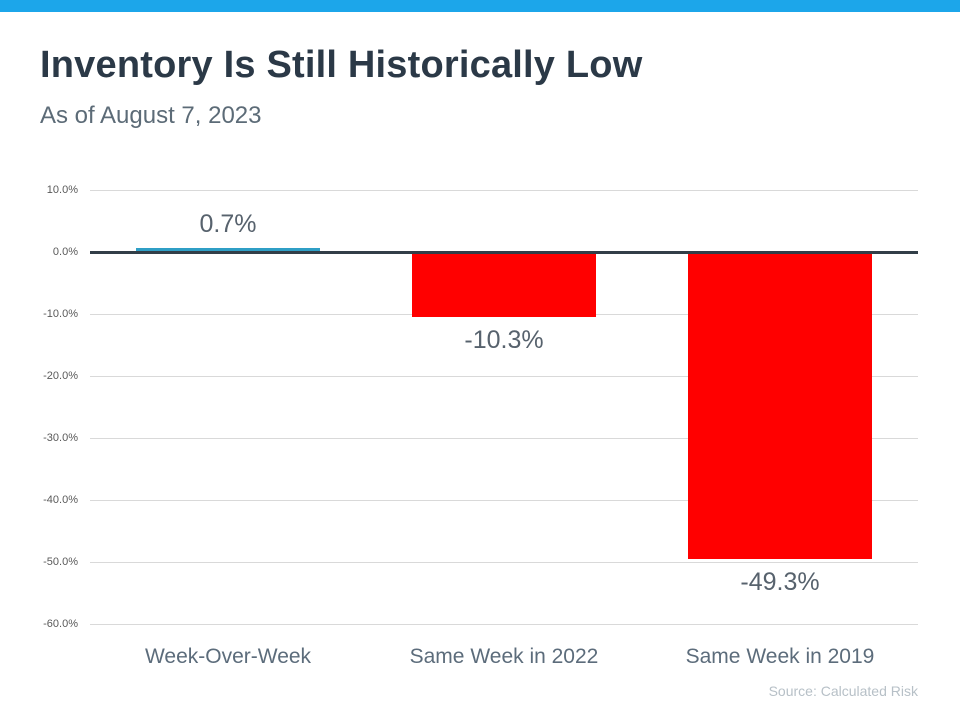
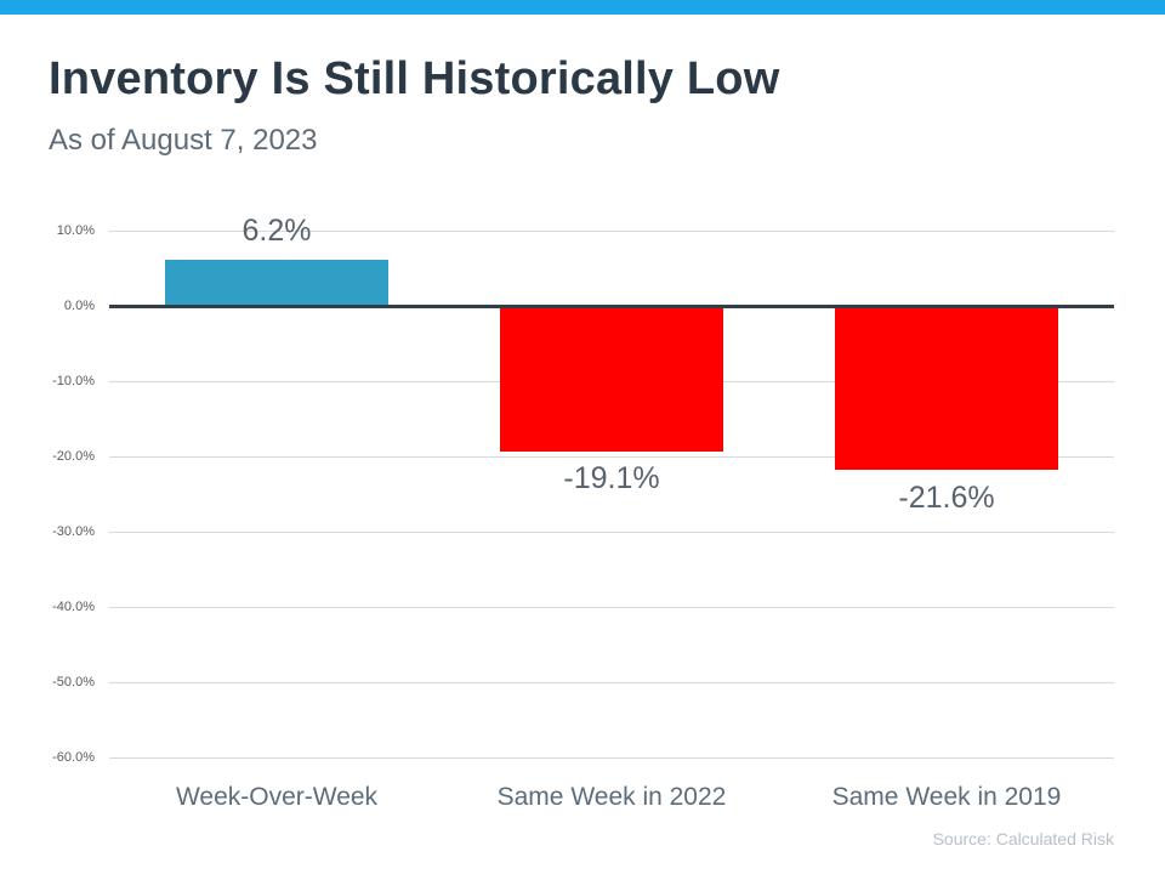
Week-Over-Week: 0.7% -> 6.2%
Same Week in 2022: -10.3% -> -19.1%
Same Week in 2019: -49.3% -> -21.6%
